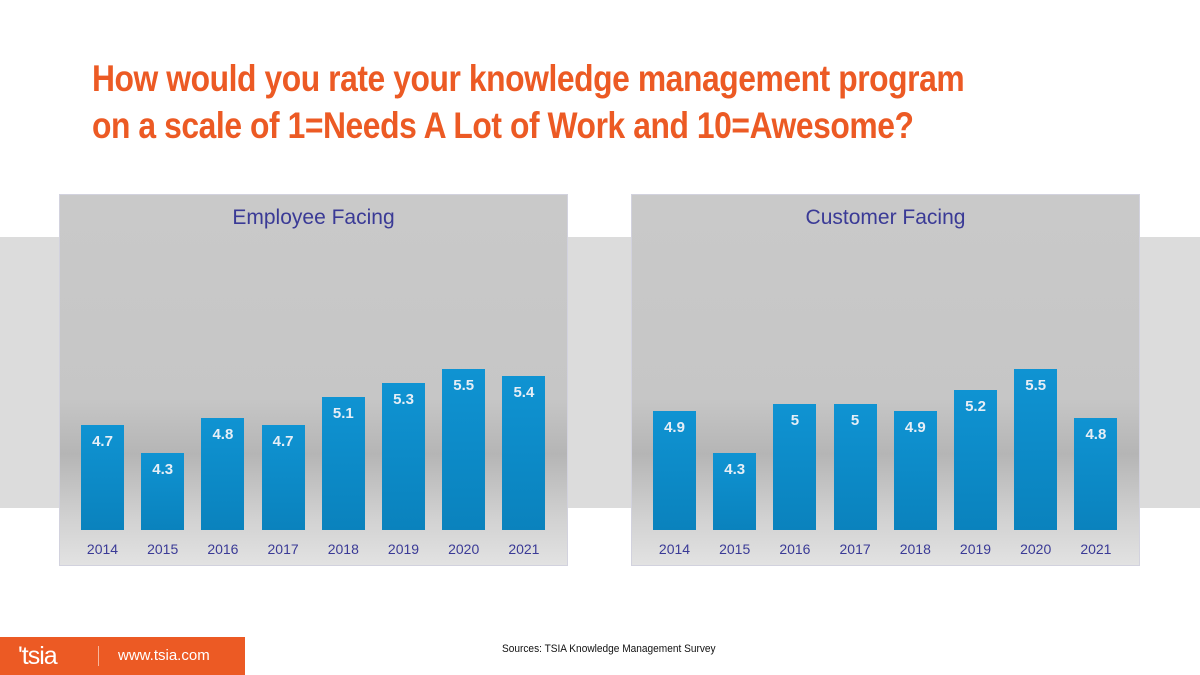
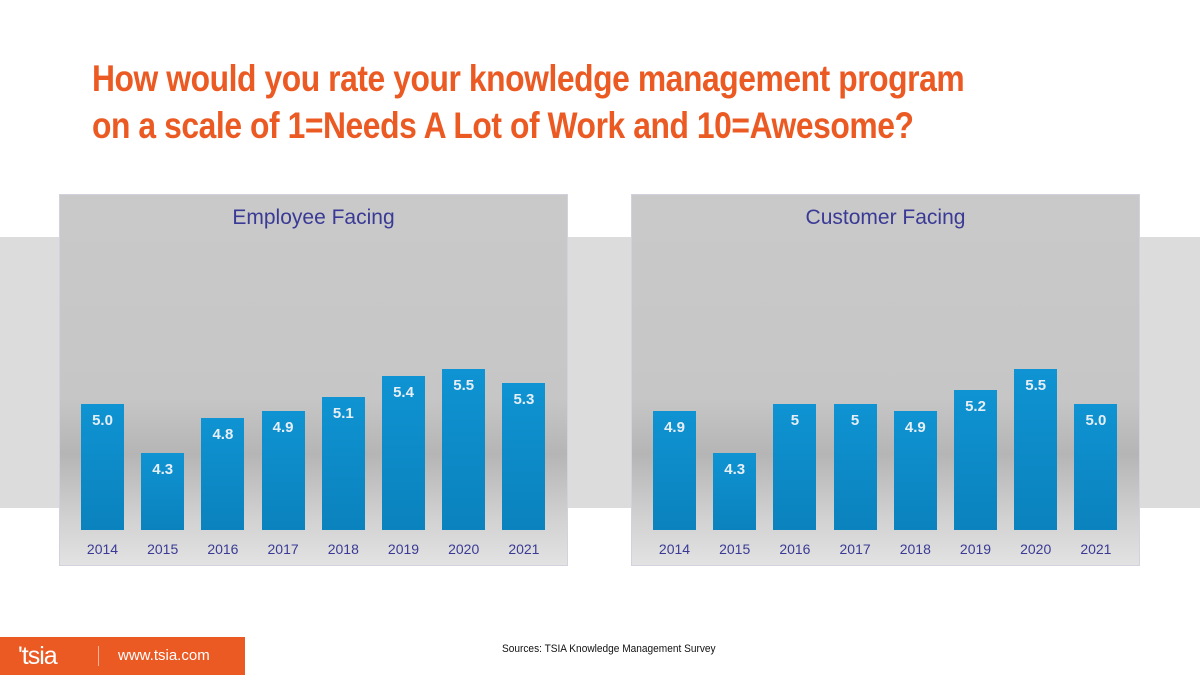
Employee Facing/2014: 4.7 -> 5.0
Employee Facing/2017: 4.7 -> 4.9
Employee Facing/2019: 5.3 -> 5.4
Employee Facing/2021: 5.4 -> 5.3
Customer Facing/2021: 4.8 -> 5.0
